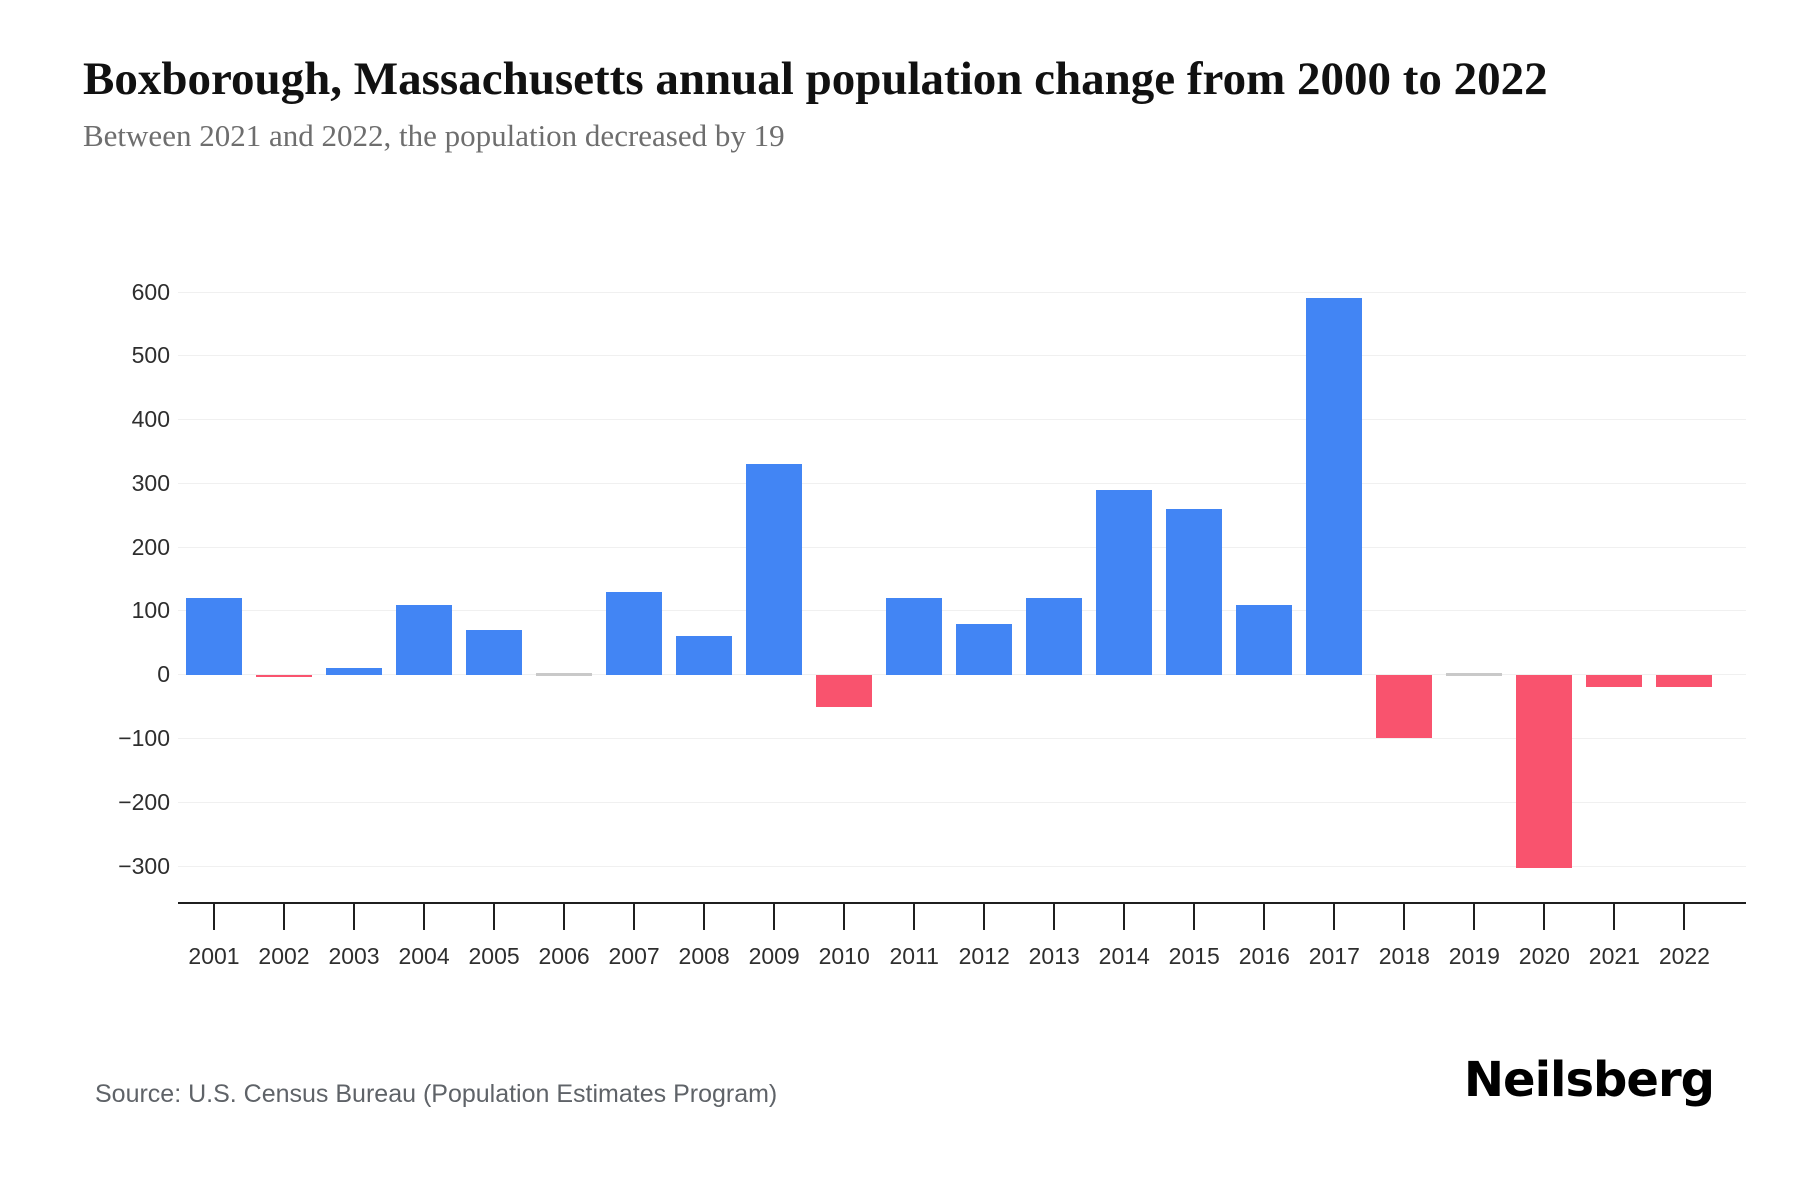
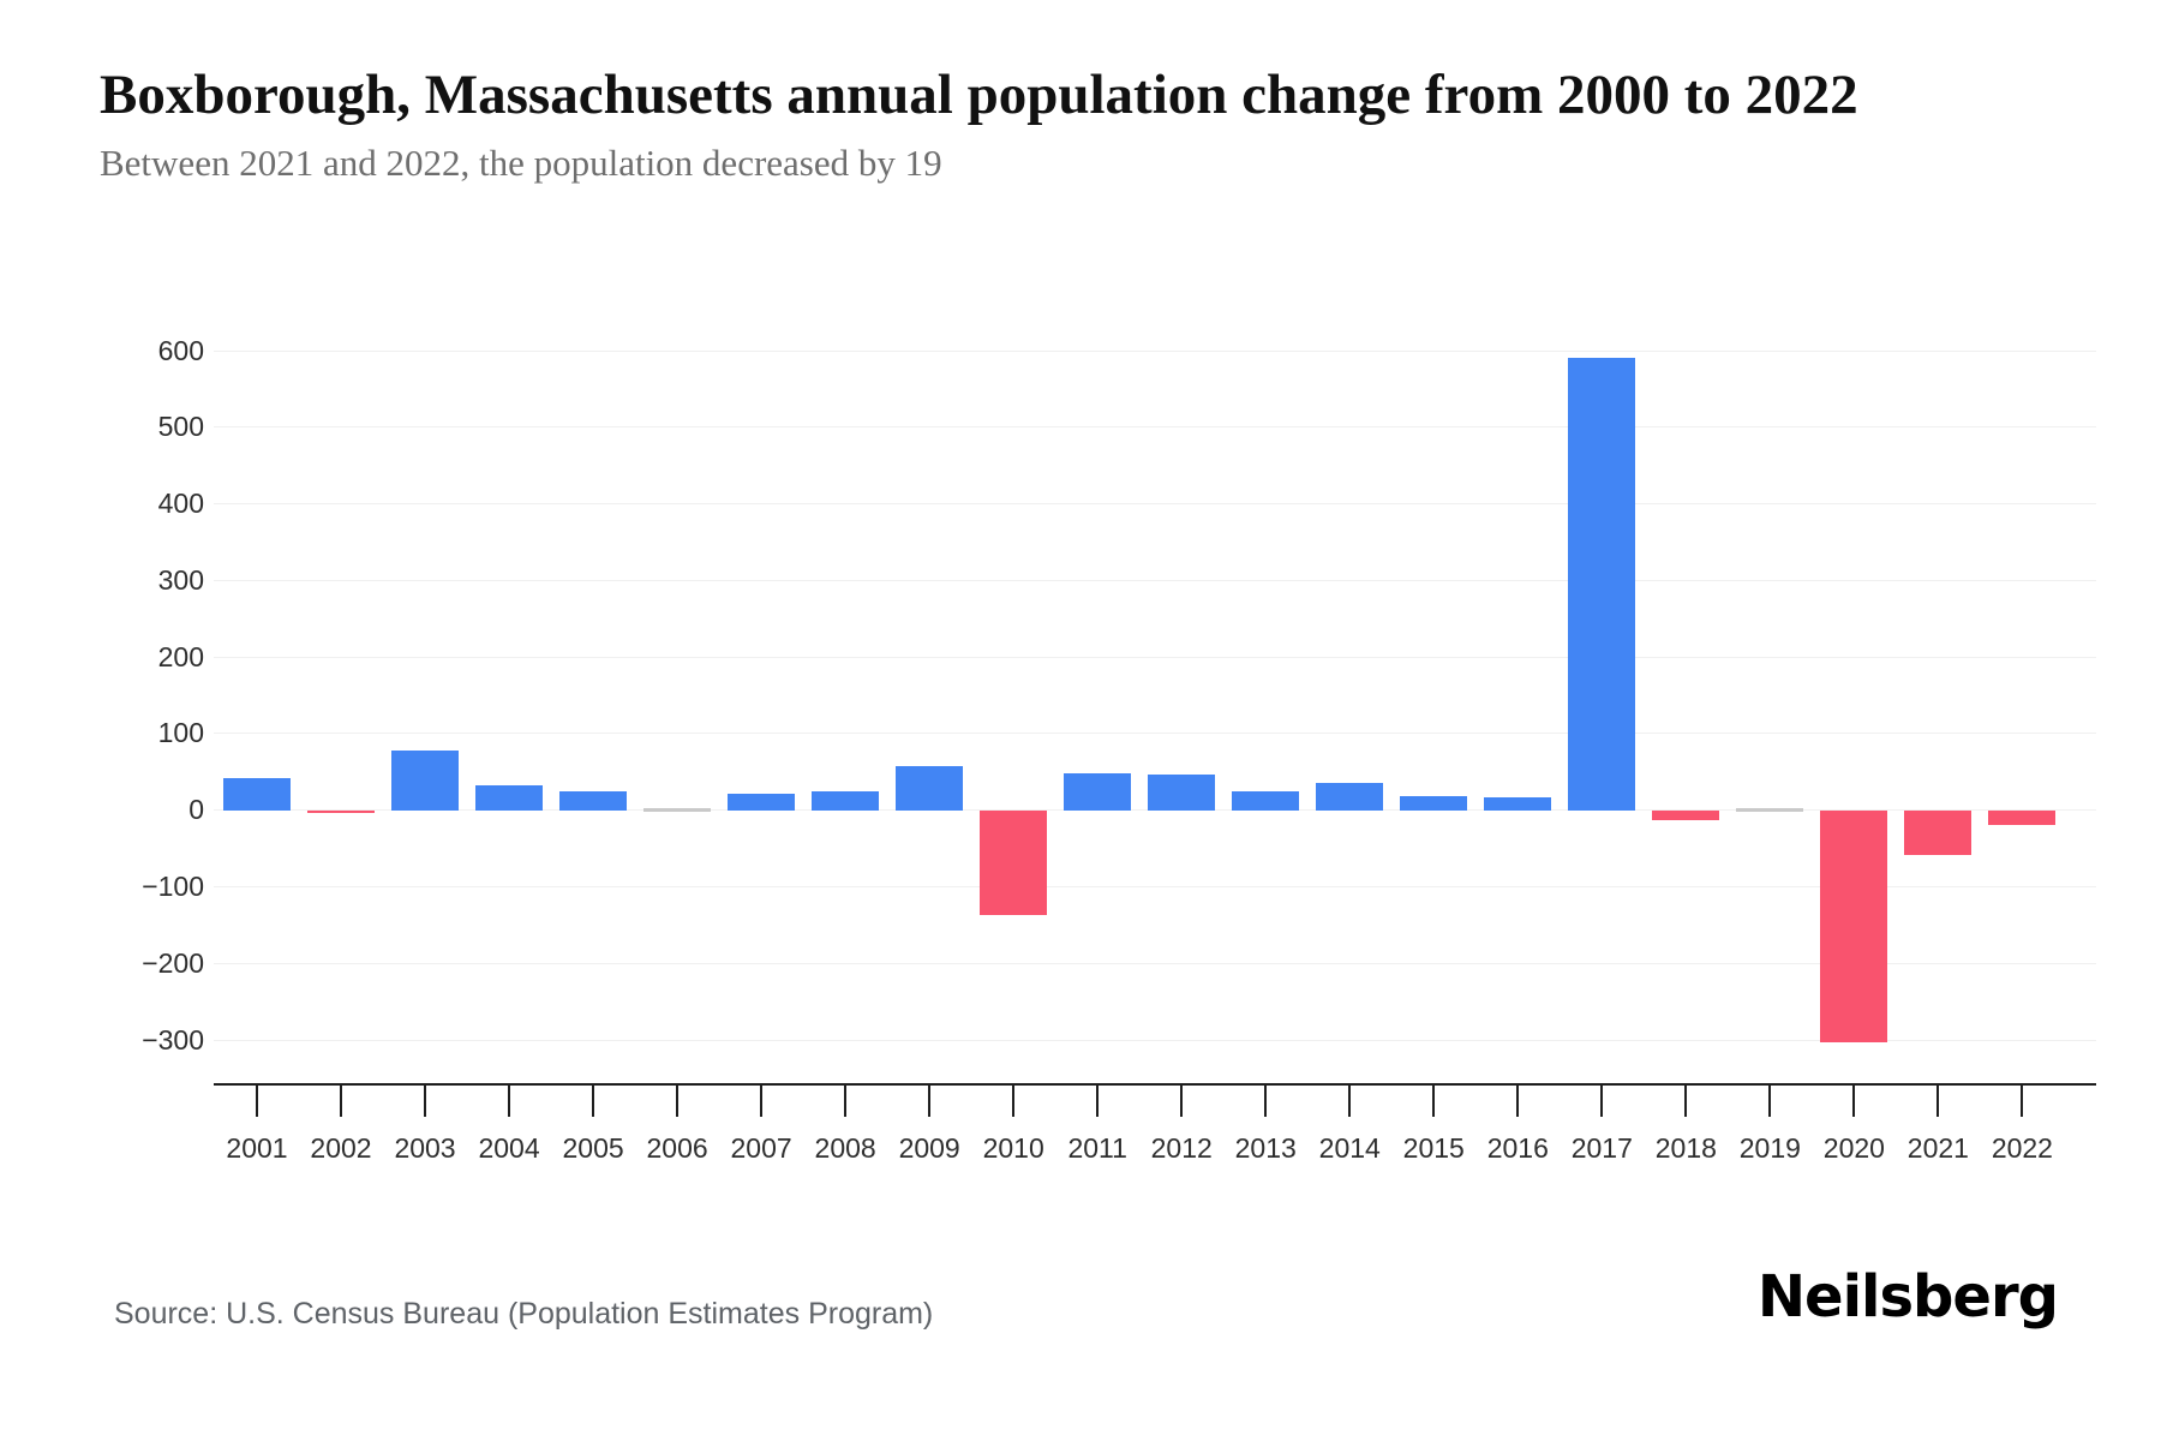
2001: 120 -> 40
2003: 10 -> 80
2004: 110 -> 30
2005: 70 -> 20
2007: 130 -> 20
2008: 60 -> 20
2009: 330 -> 60
2010: -50 -> -140
2011: 120 -> 50
2012: 80 -> 50
2013: 120 -> 20
2014: 290 -> 40
2015: 260 -> 20
2016: 110 -> 20
2018: -100 -> -10
2021: -20 -> -60
